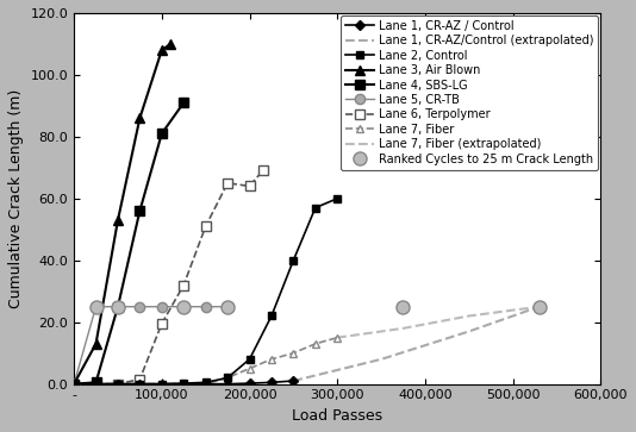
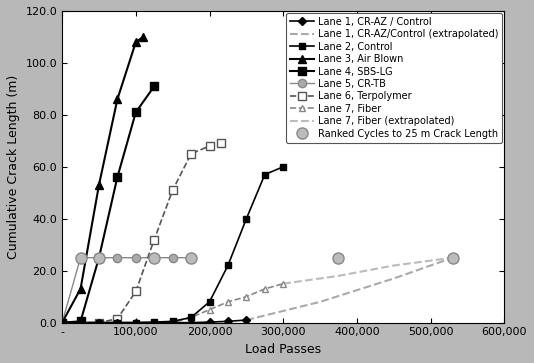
Lane 6, Terpolymer/100,000: 19.5 -> 12.0
Lane 6, Terpolymer/200,000: 64.0 -> 68.0
